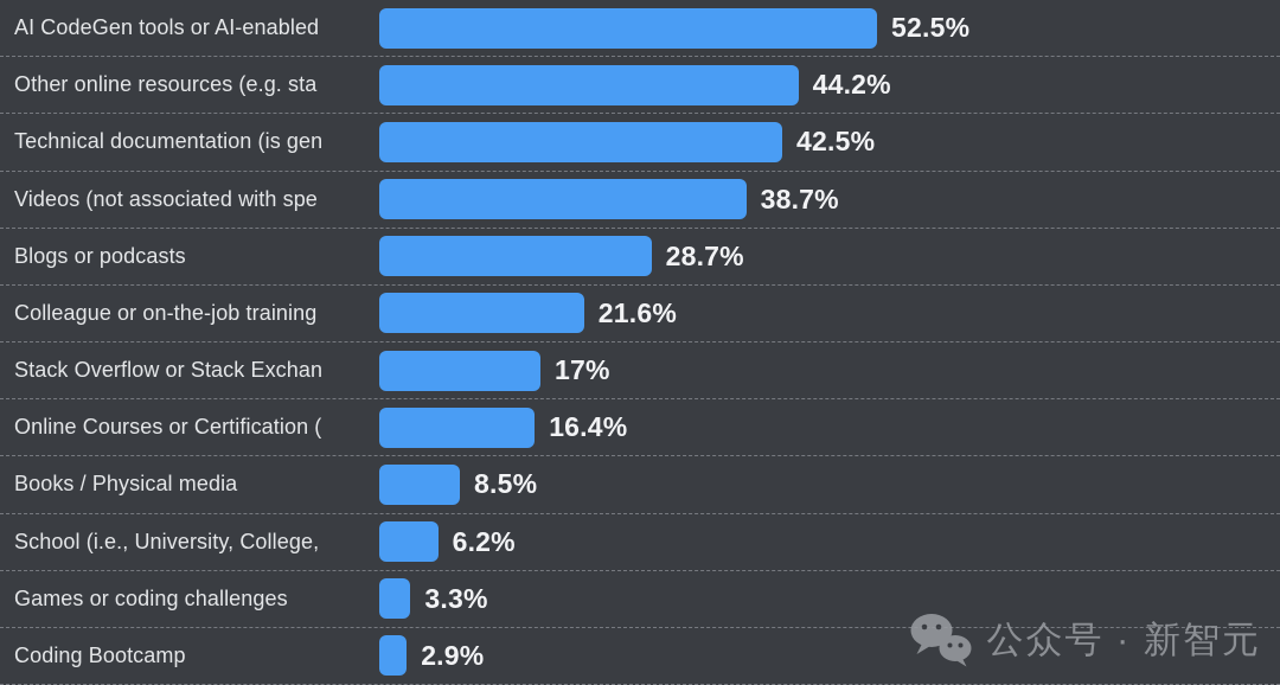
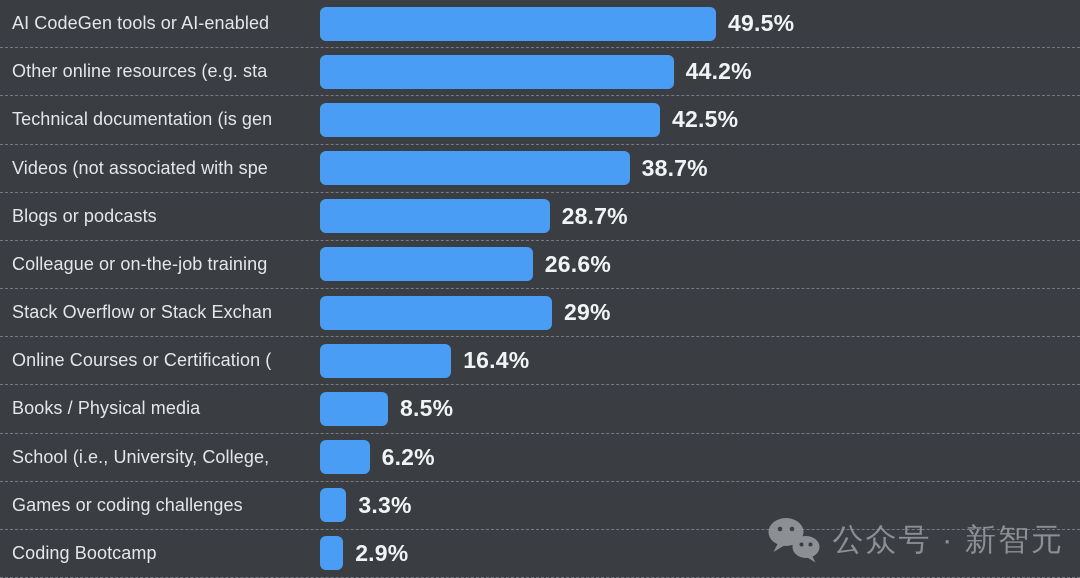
AI CodeGen tools or AI-enabled: 52.5% -> 49.5%
Colleague or on-the-job training: 21.6% -> 26.6%
Stack Overflow or Stack Exchan: 17% -> 29%
